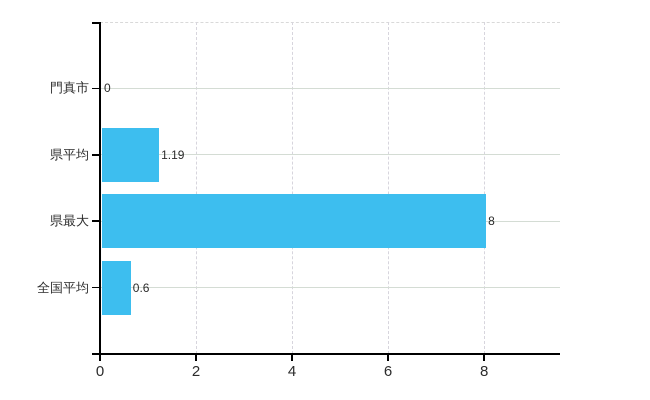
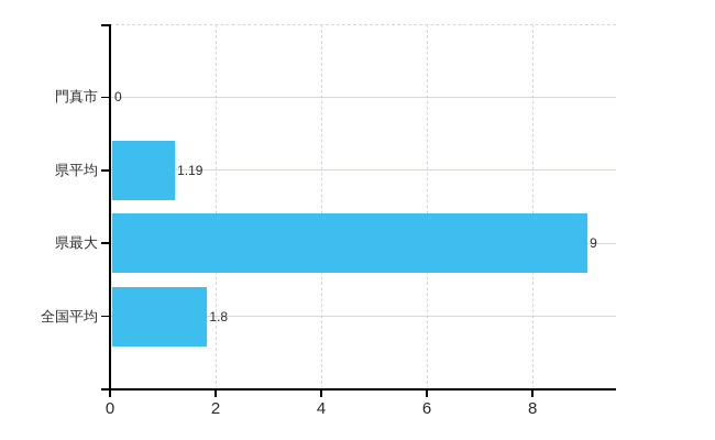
県最大: 8 -> 9
全国平均: 0.6 -> 1.8
